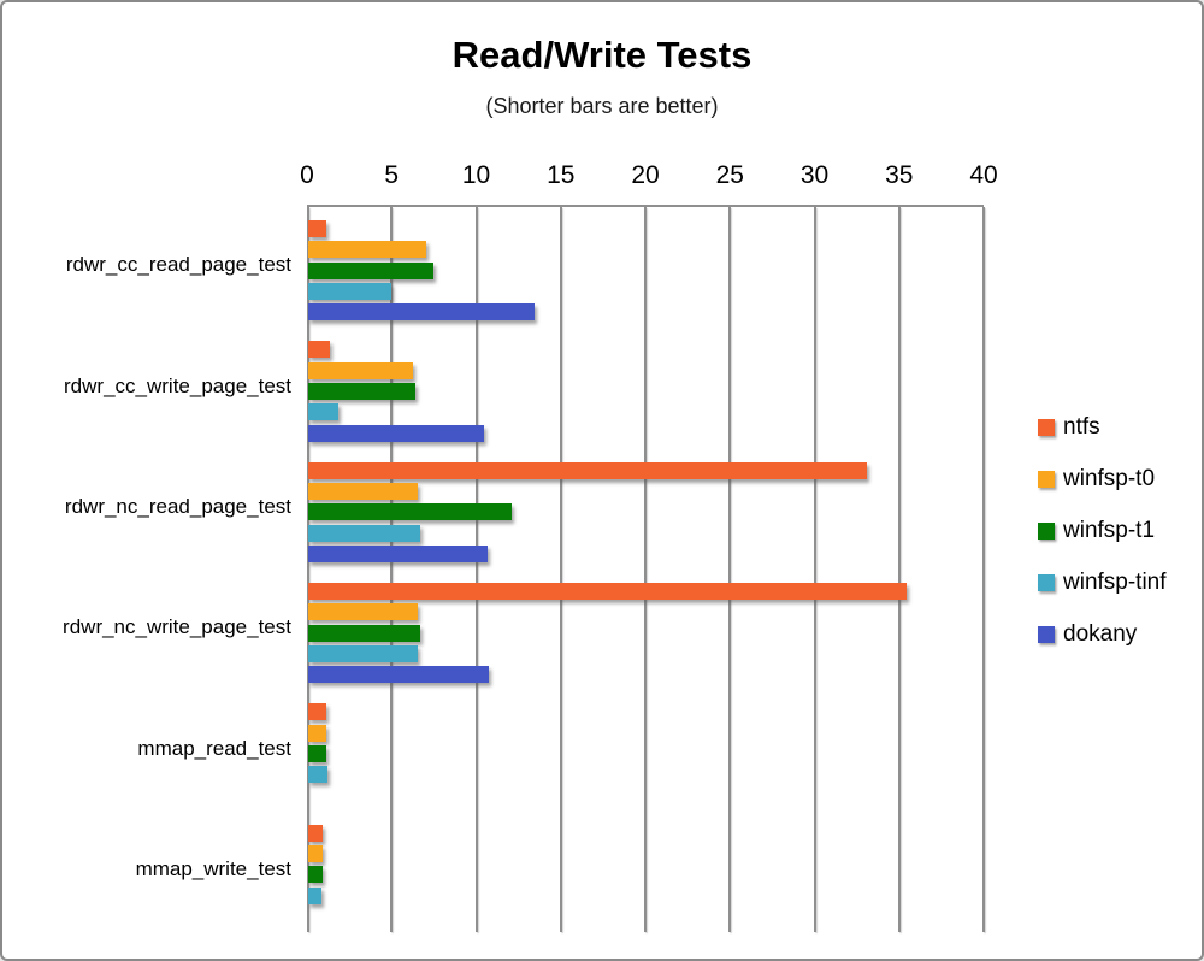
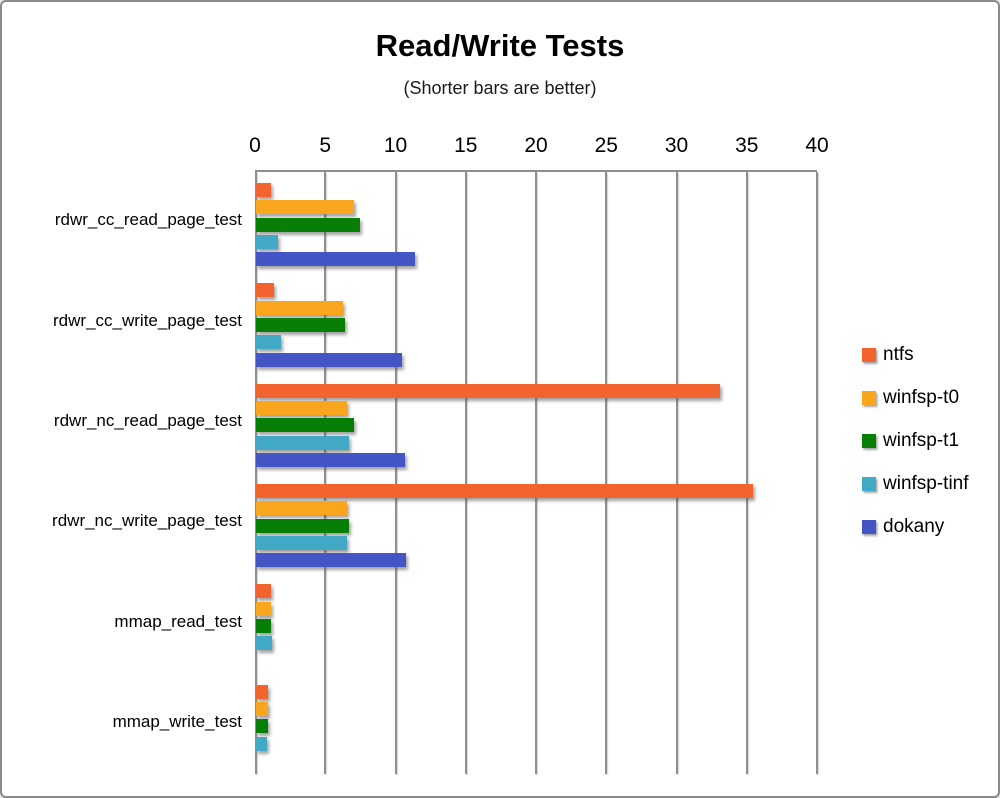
winfsp-tinf/rdwr_cc_read_page_test: 4.9 -> 1.6
dokany/rdwr_cc_read_page_test: 13.4 -> 11.3
winfsp-t1/rdwr_nc_read_page_test: 12.0 -> 7.0
